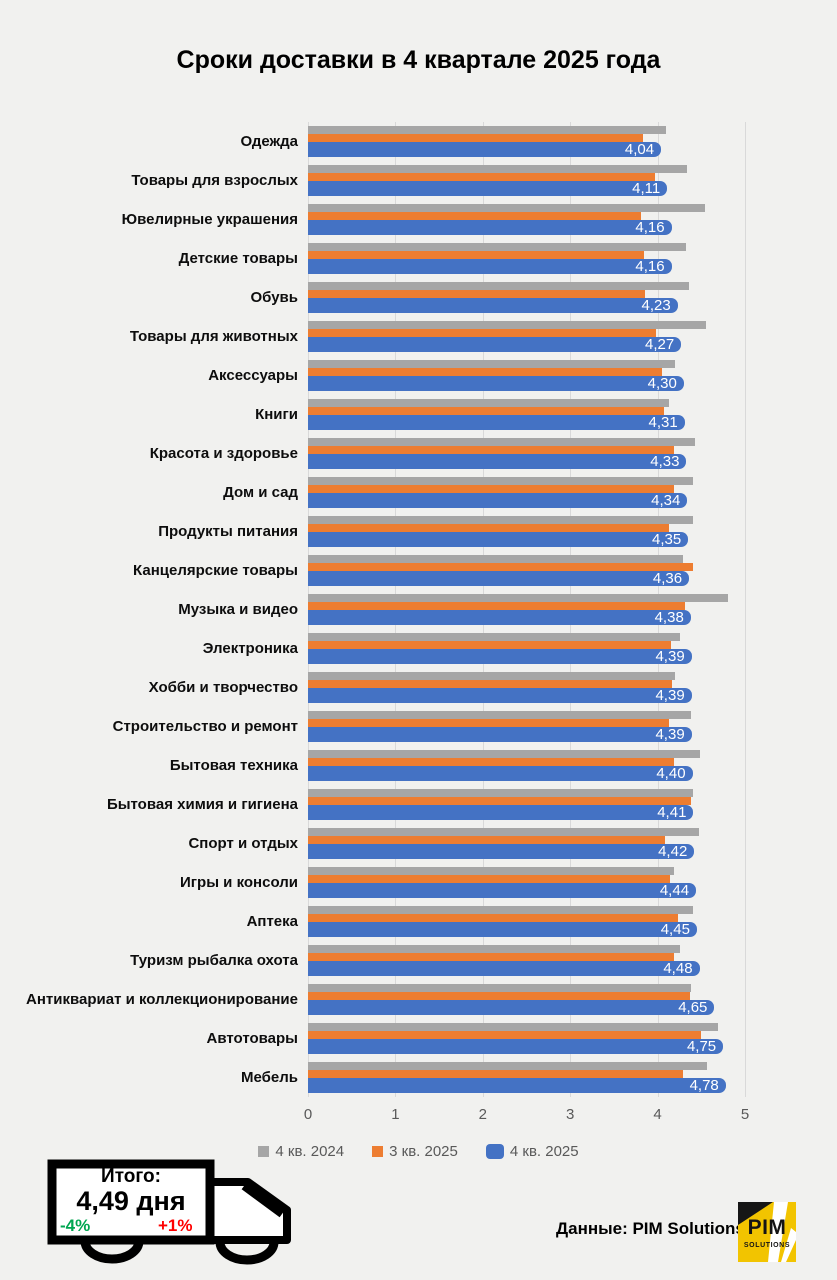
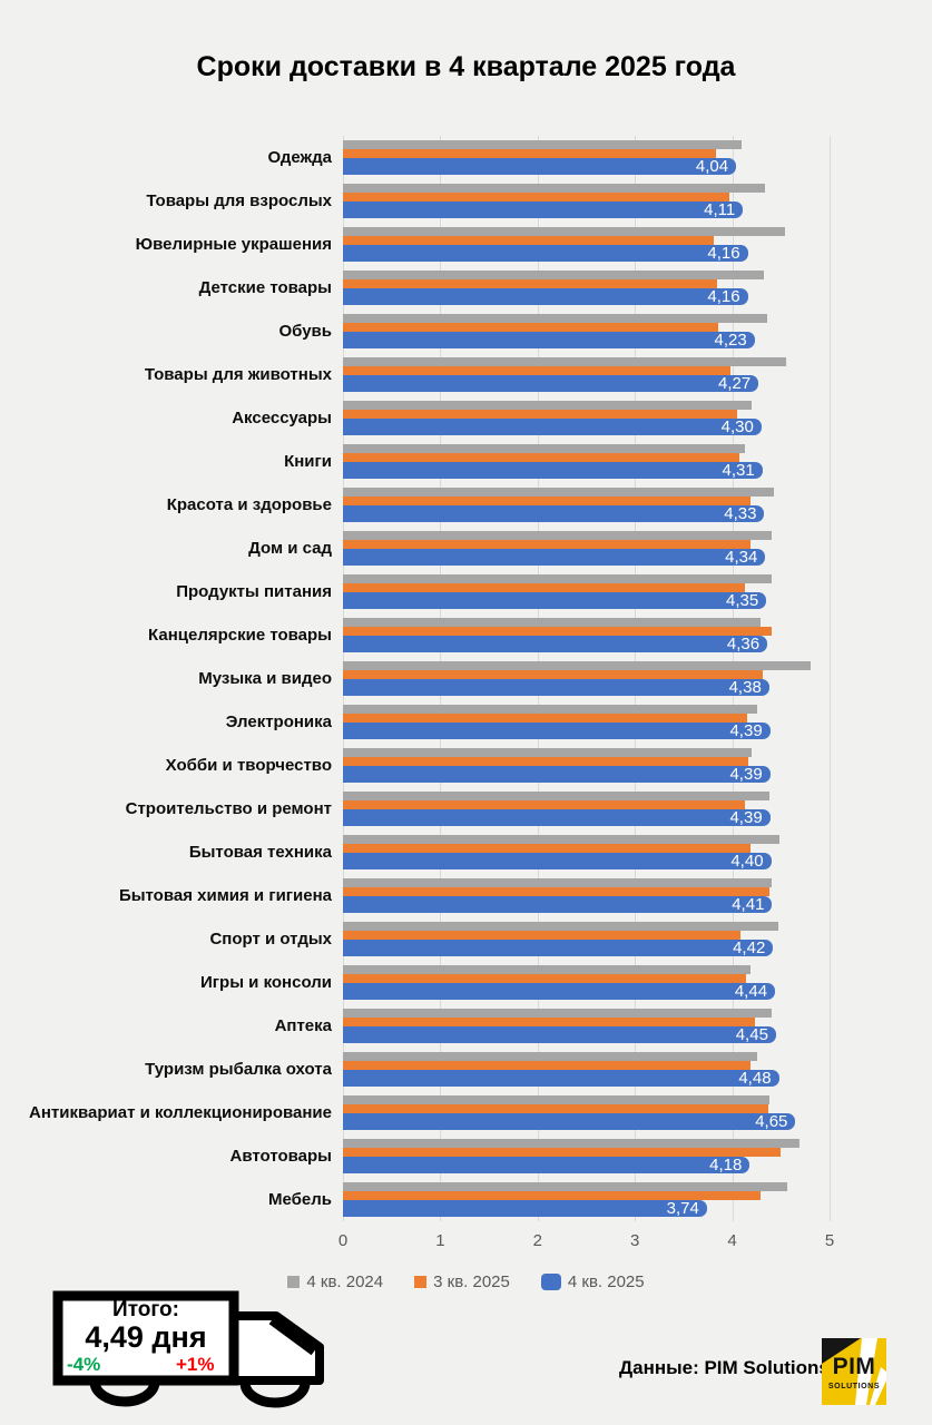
4 кв. 2025/Автотовары: 4,75 -> 4,18
4 кв. 2025/Мебель: 4,78 -> 3,74
